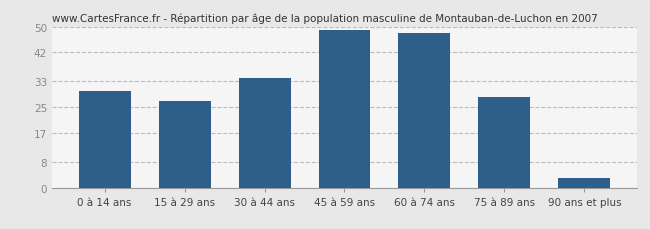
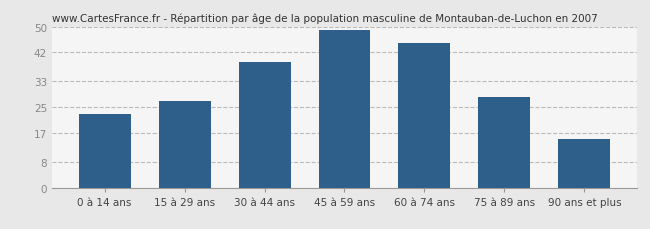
0 à 14 ans: 30 -> 23
30 à 44 ans: 34 -> 39
60 à 74 ans: 48 -> 45
90 ans et plus: 3 -> 15
